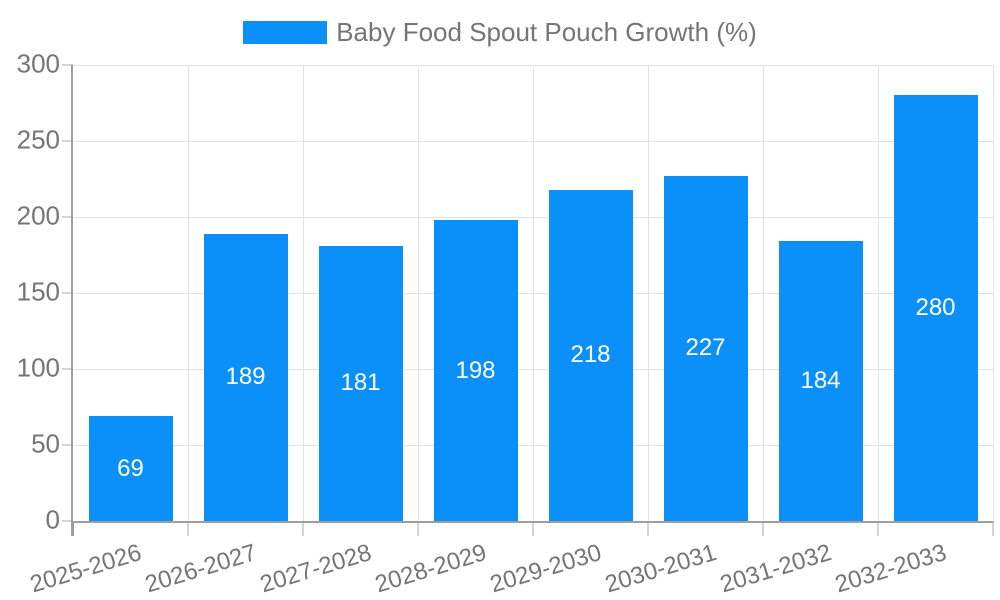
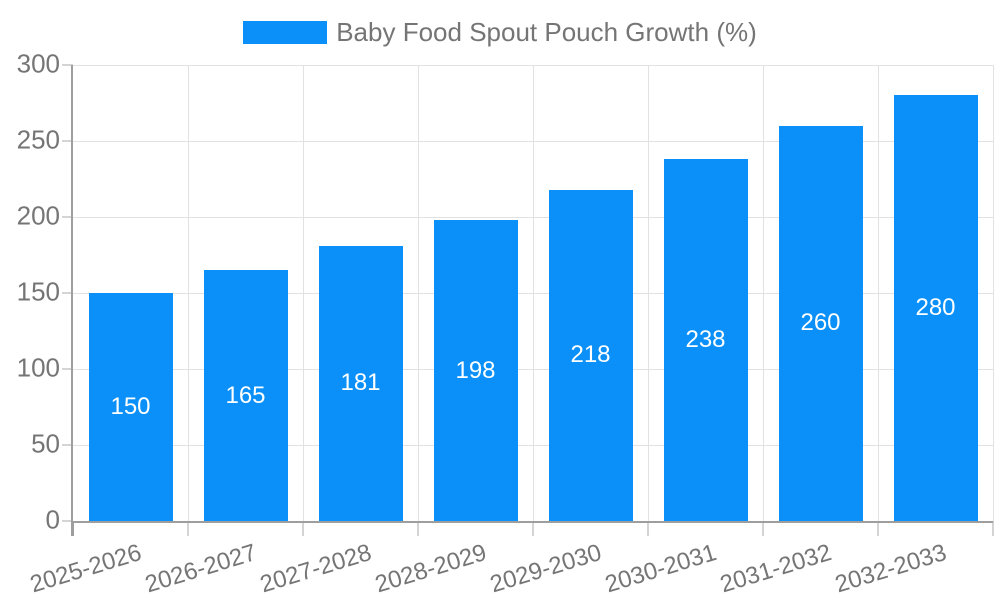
2025-2026: 69 -> 150
2026-2027: 189 -> 165
2030-2031: 227 -> 238
2031-2032: 184 -> 260
